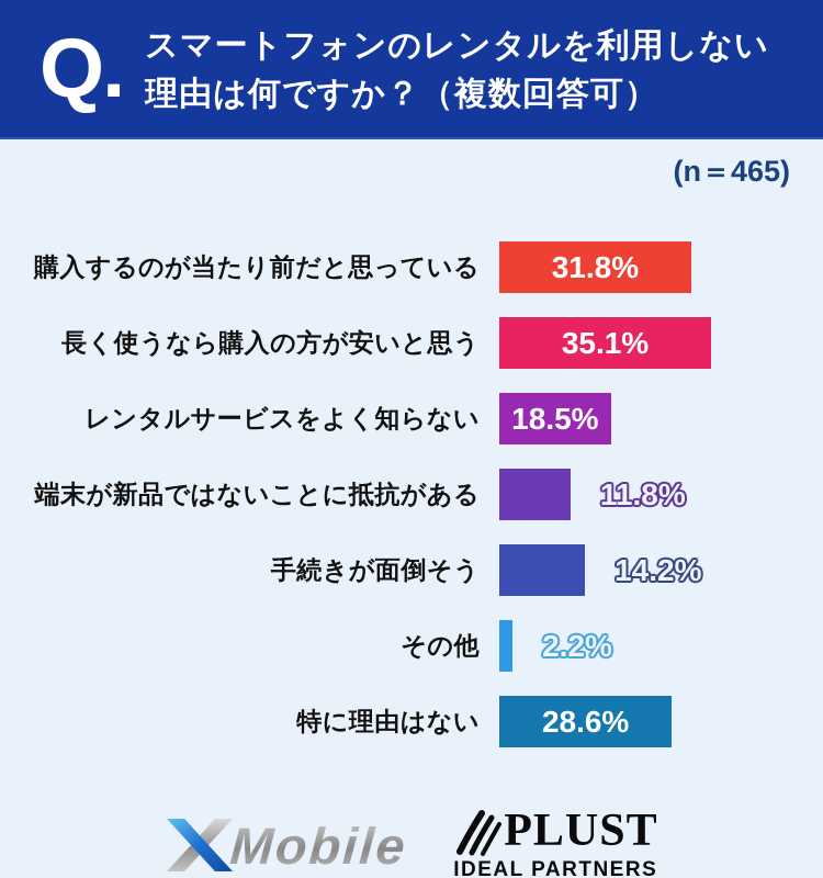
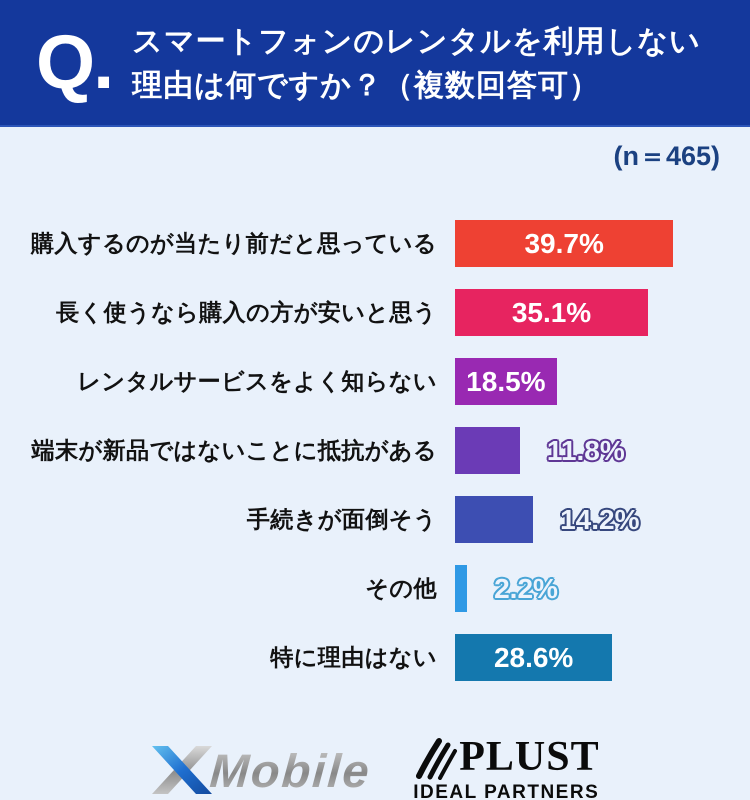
購入するのが当たり前だと思っている: 31.8% -> 39.7%
